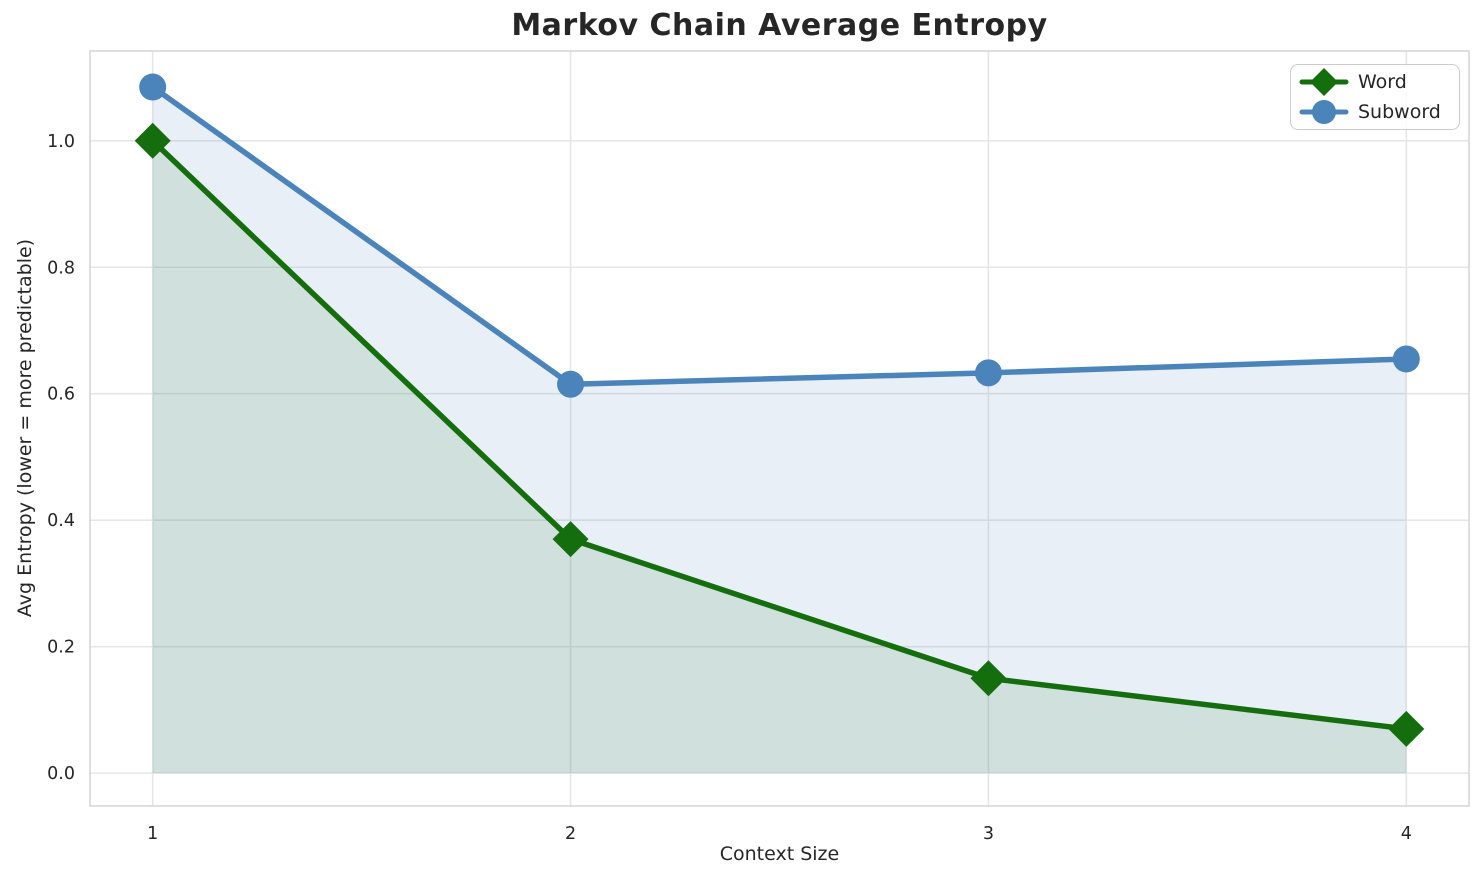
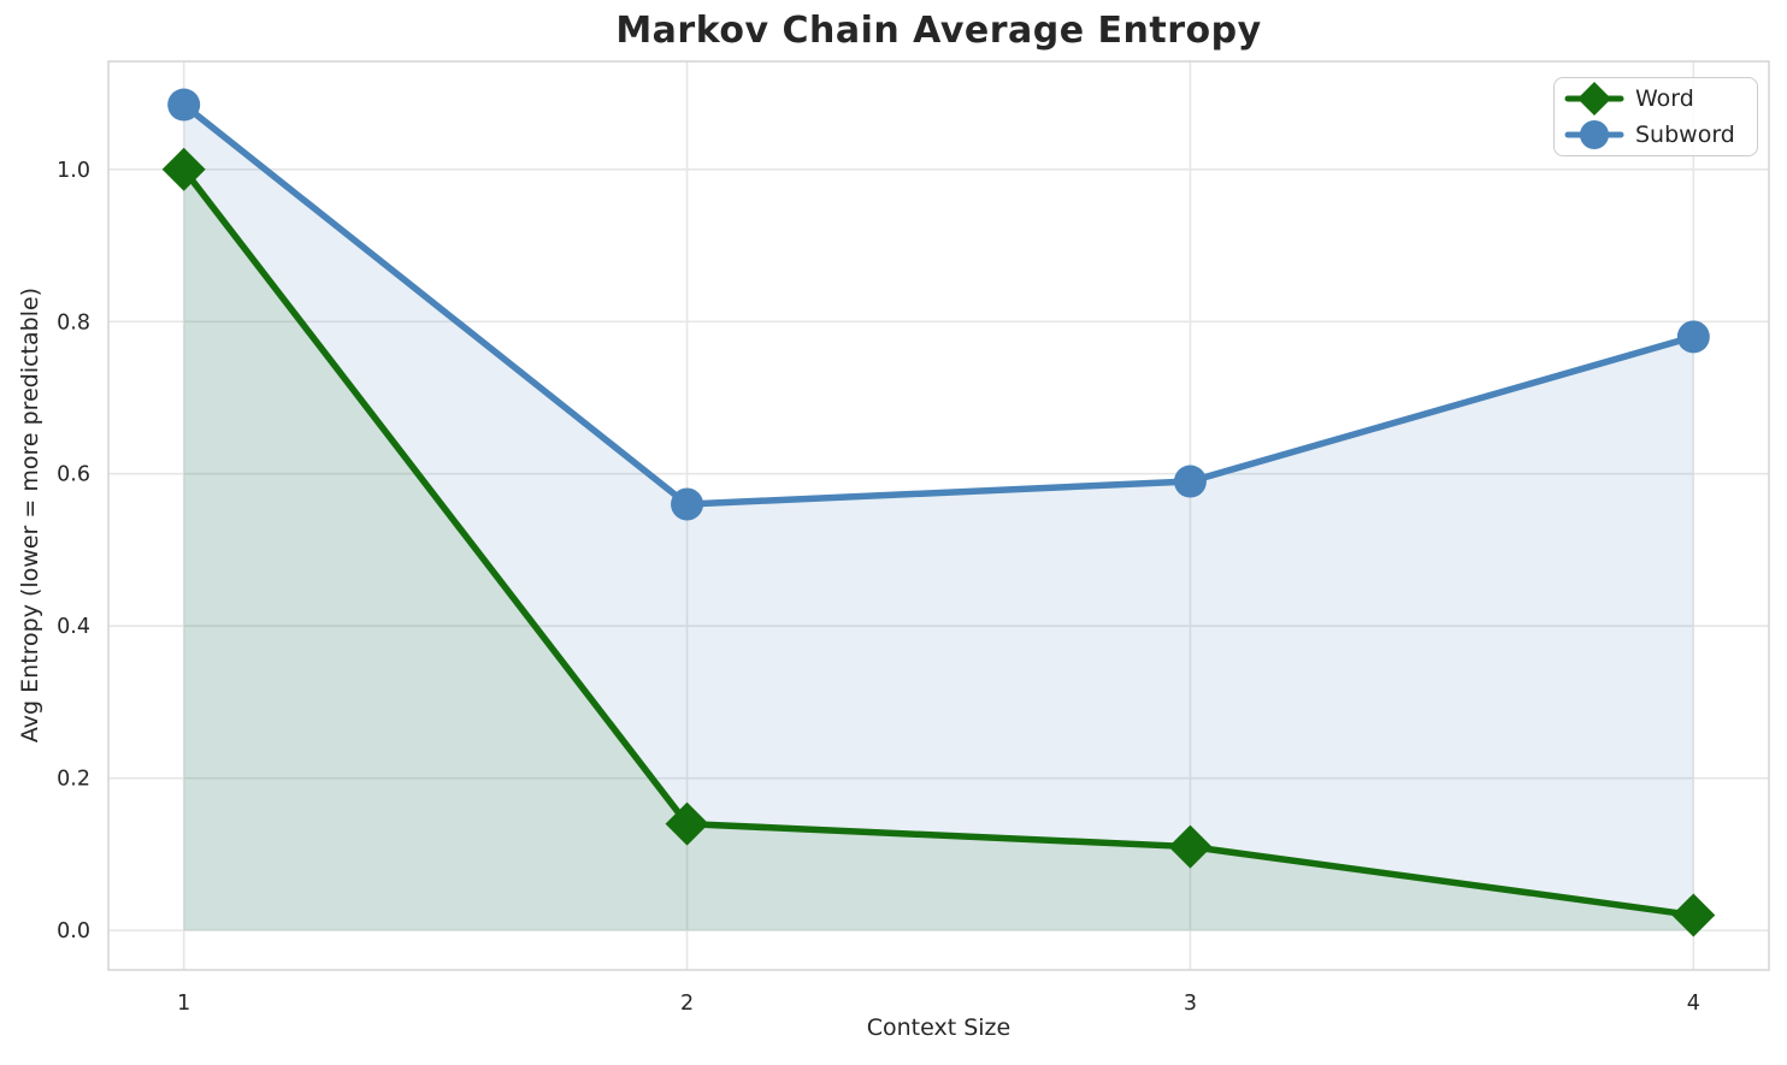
Word/2: 0.37 -> 0.14
Subword/2: 0.61 -> 0.56
Word/3: 0.15 -> 0.11
Subword/3: 0.63 -> 0.59
Word/4: 0.07 -> 0.02
Subword/4: 0.66 -> 0.78
